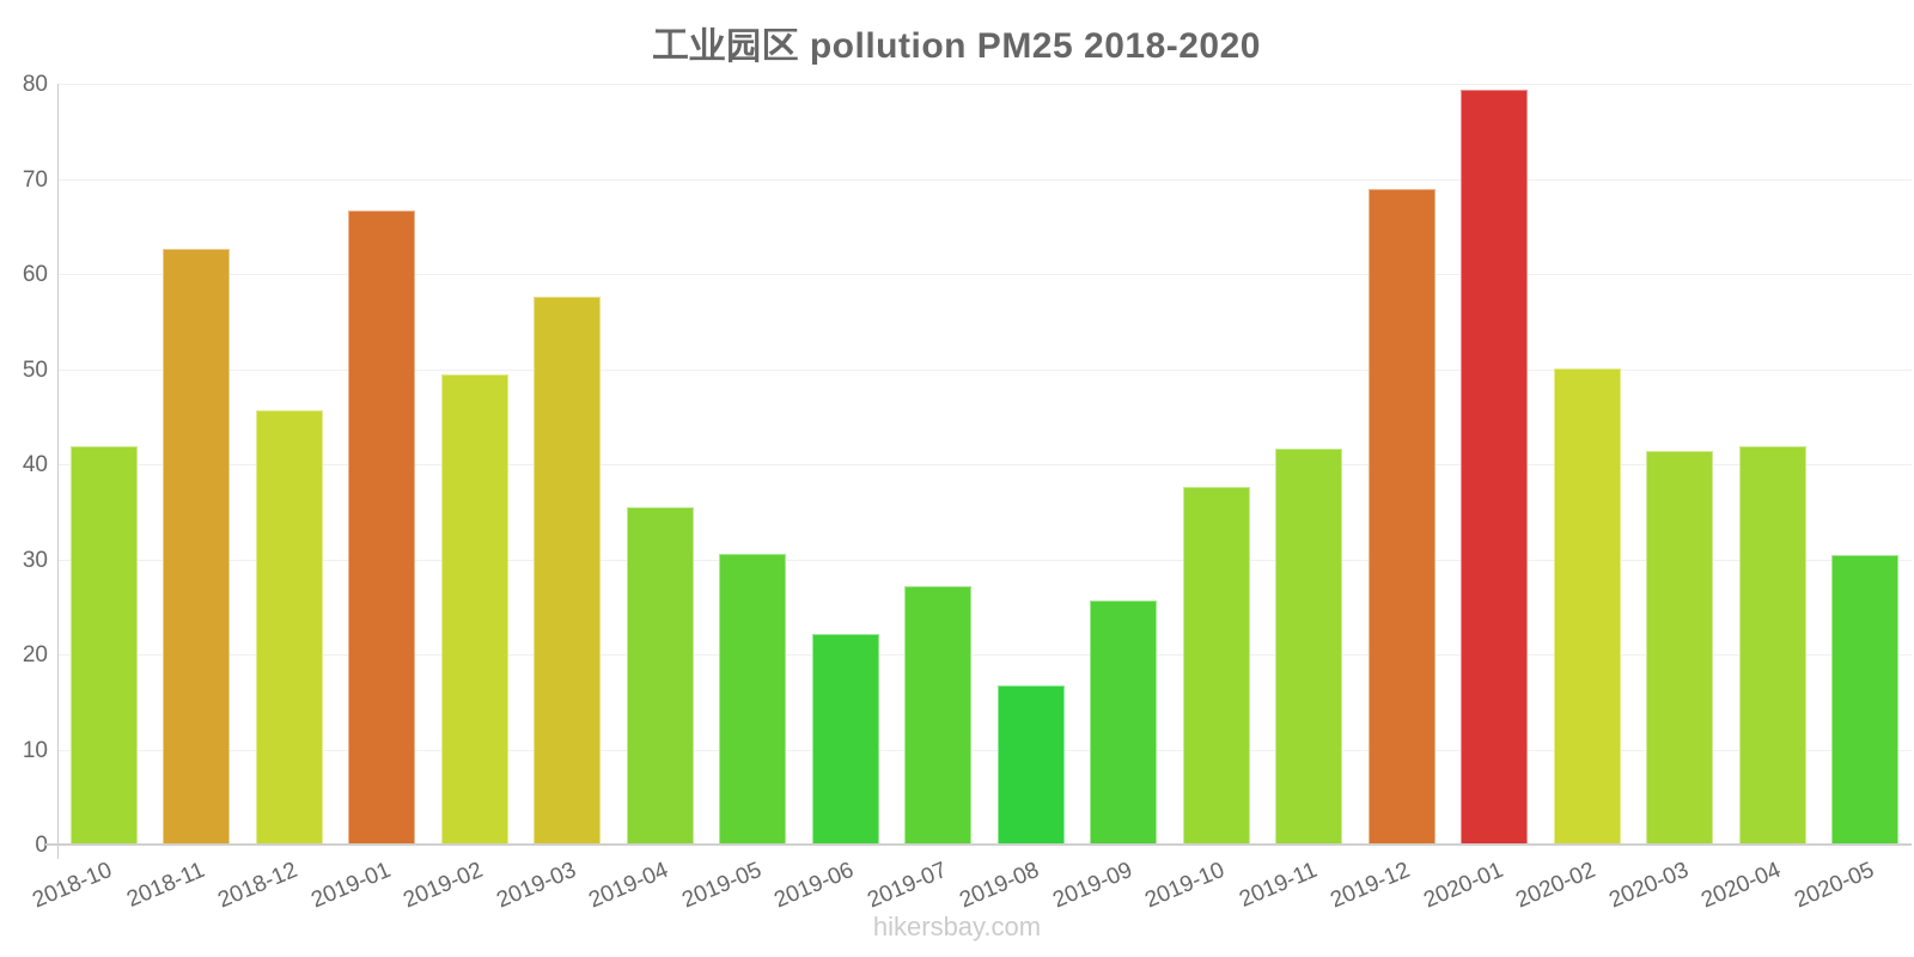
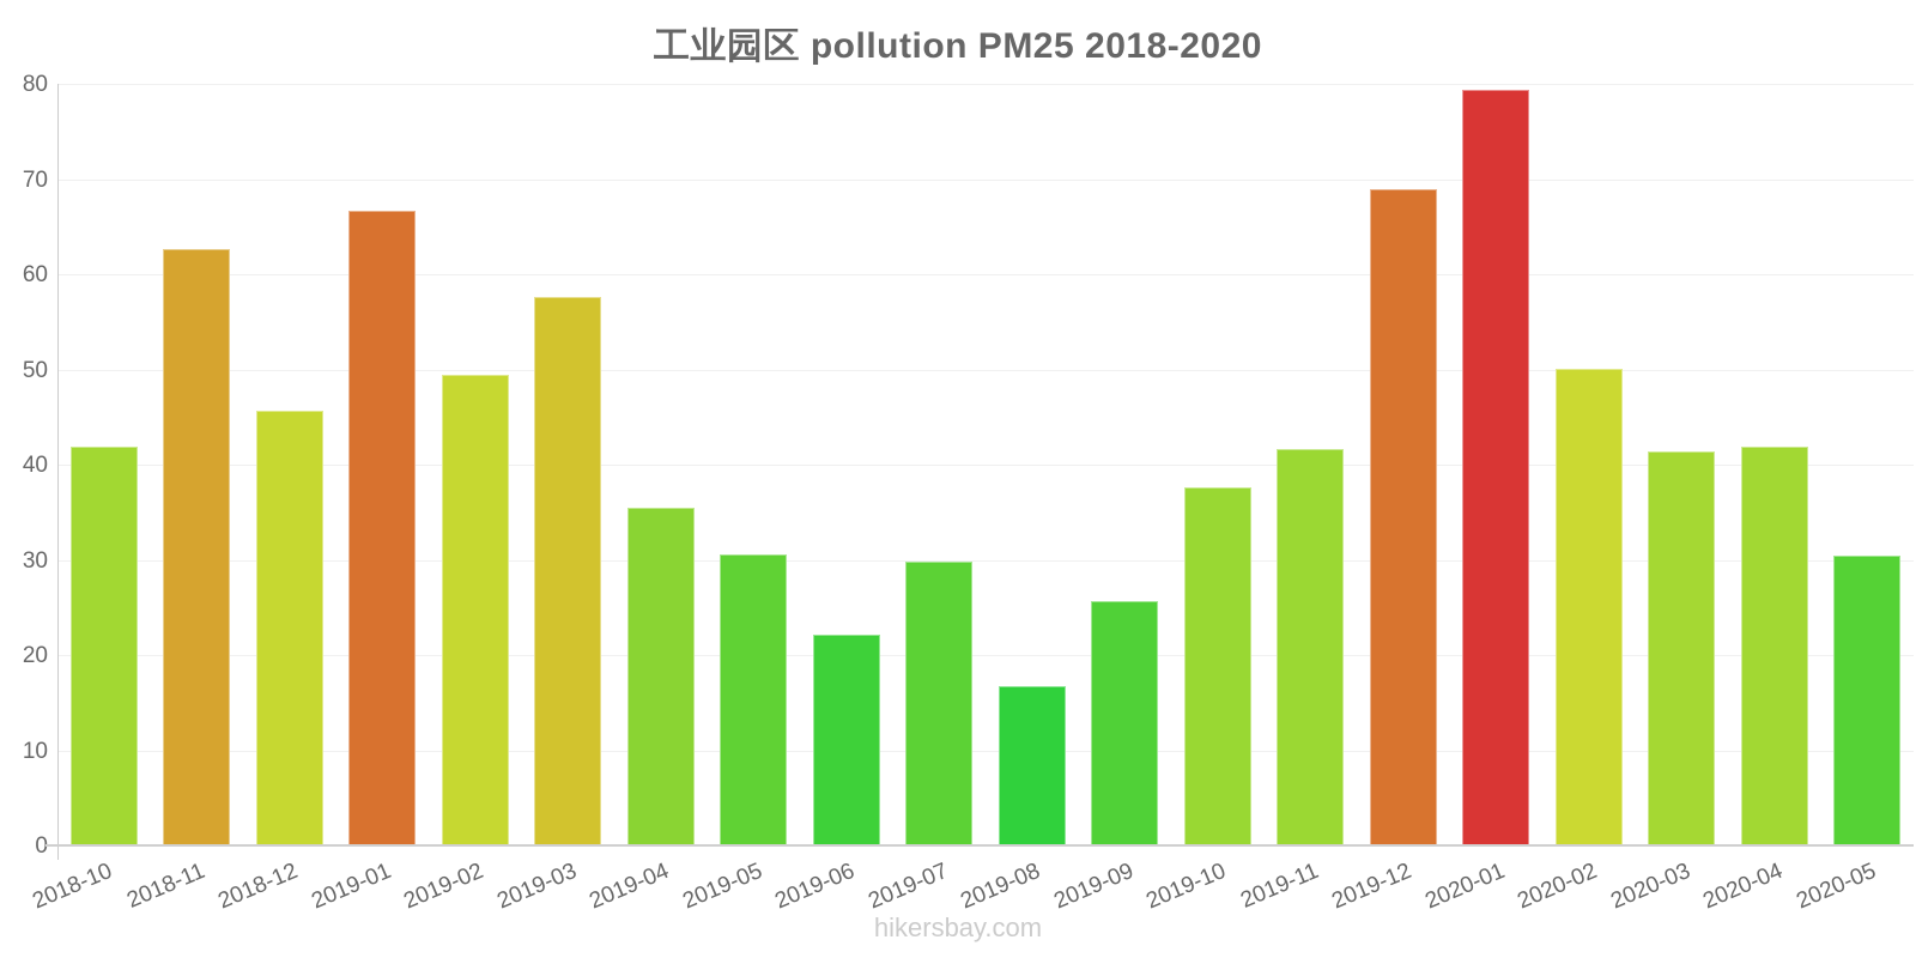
2019-07: 27 -> 30
